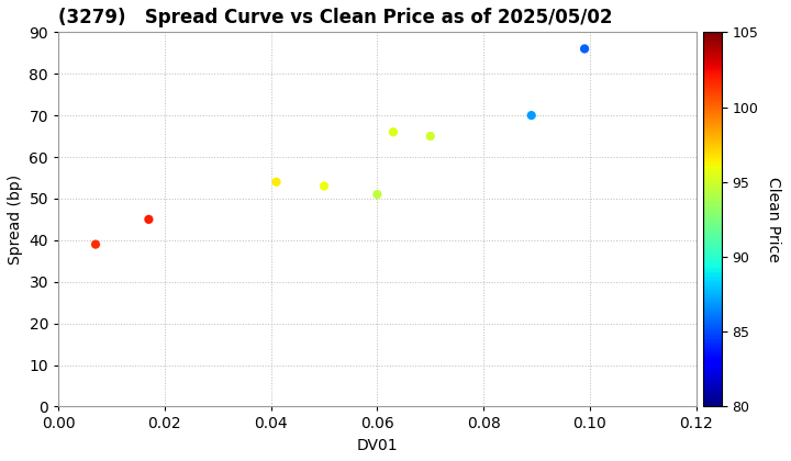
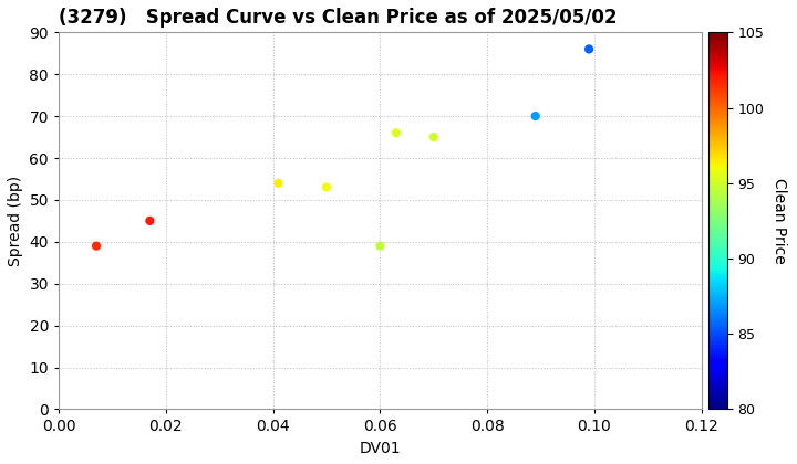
0.06: 51 -> 39
